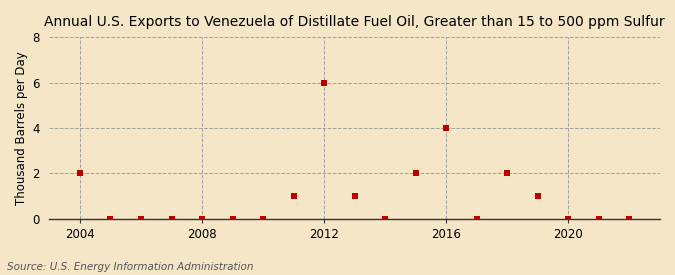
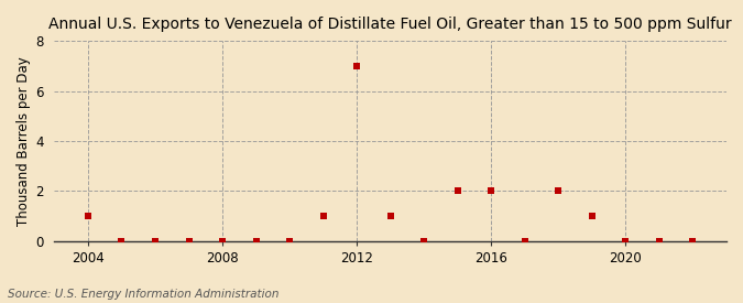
2004: 2 -> 1
2012: 6 -> 7
2016: 4 -> 2
